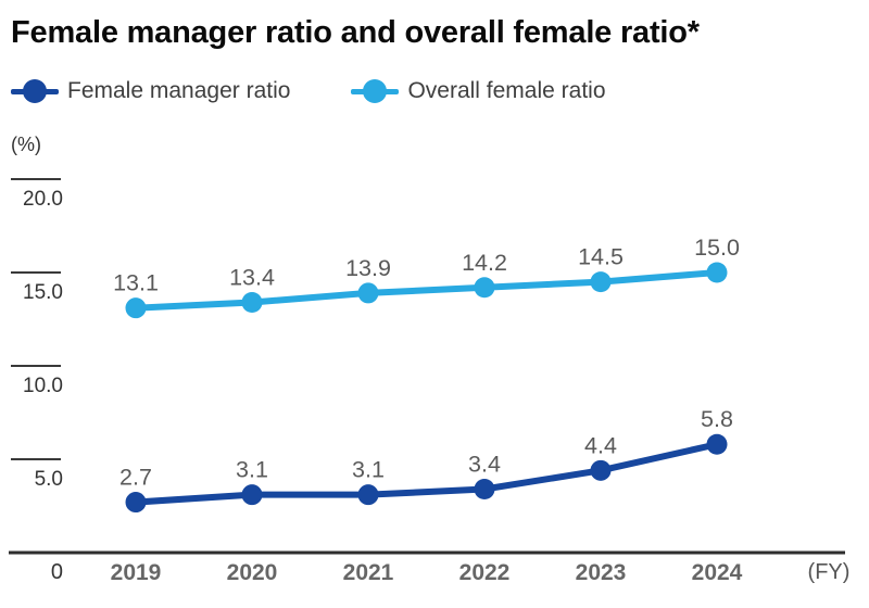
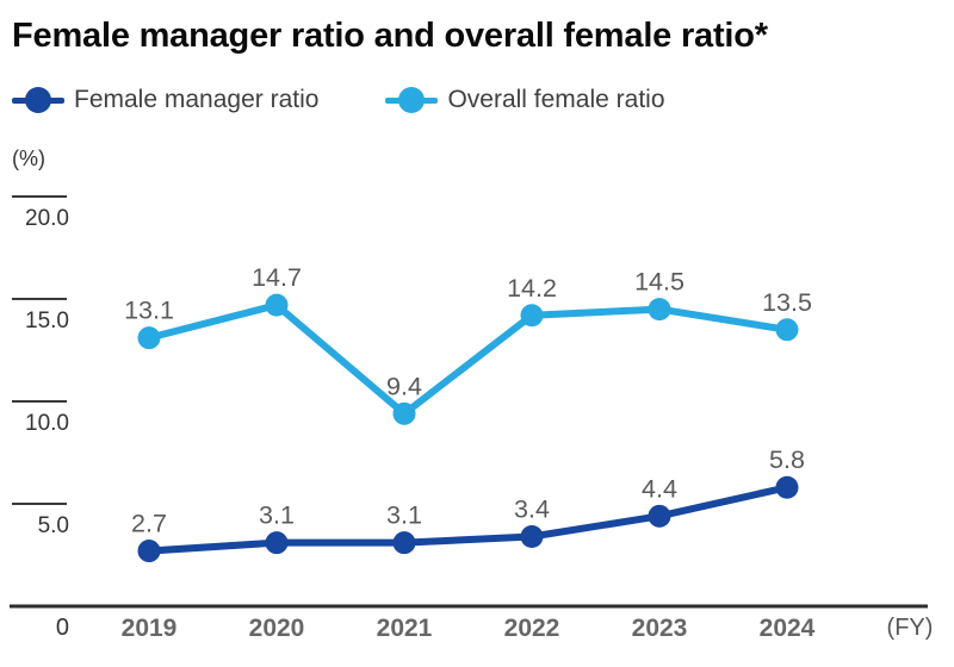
Overall female ratio/2020: 13.4 -> 14.7
Overall female ratio/2021: 13.9 -> 9.4
Overall female ratio/2024: 15.0 -> 13.5
